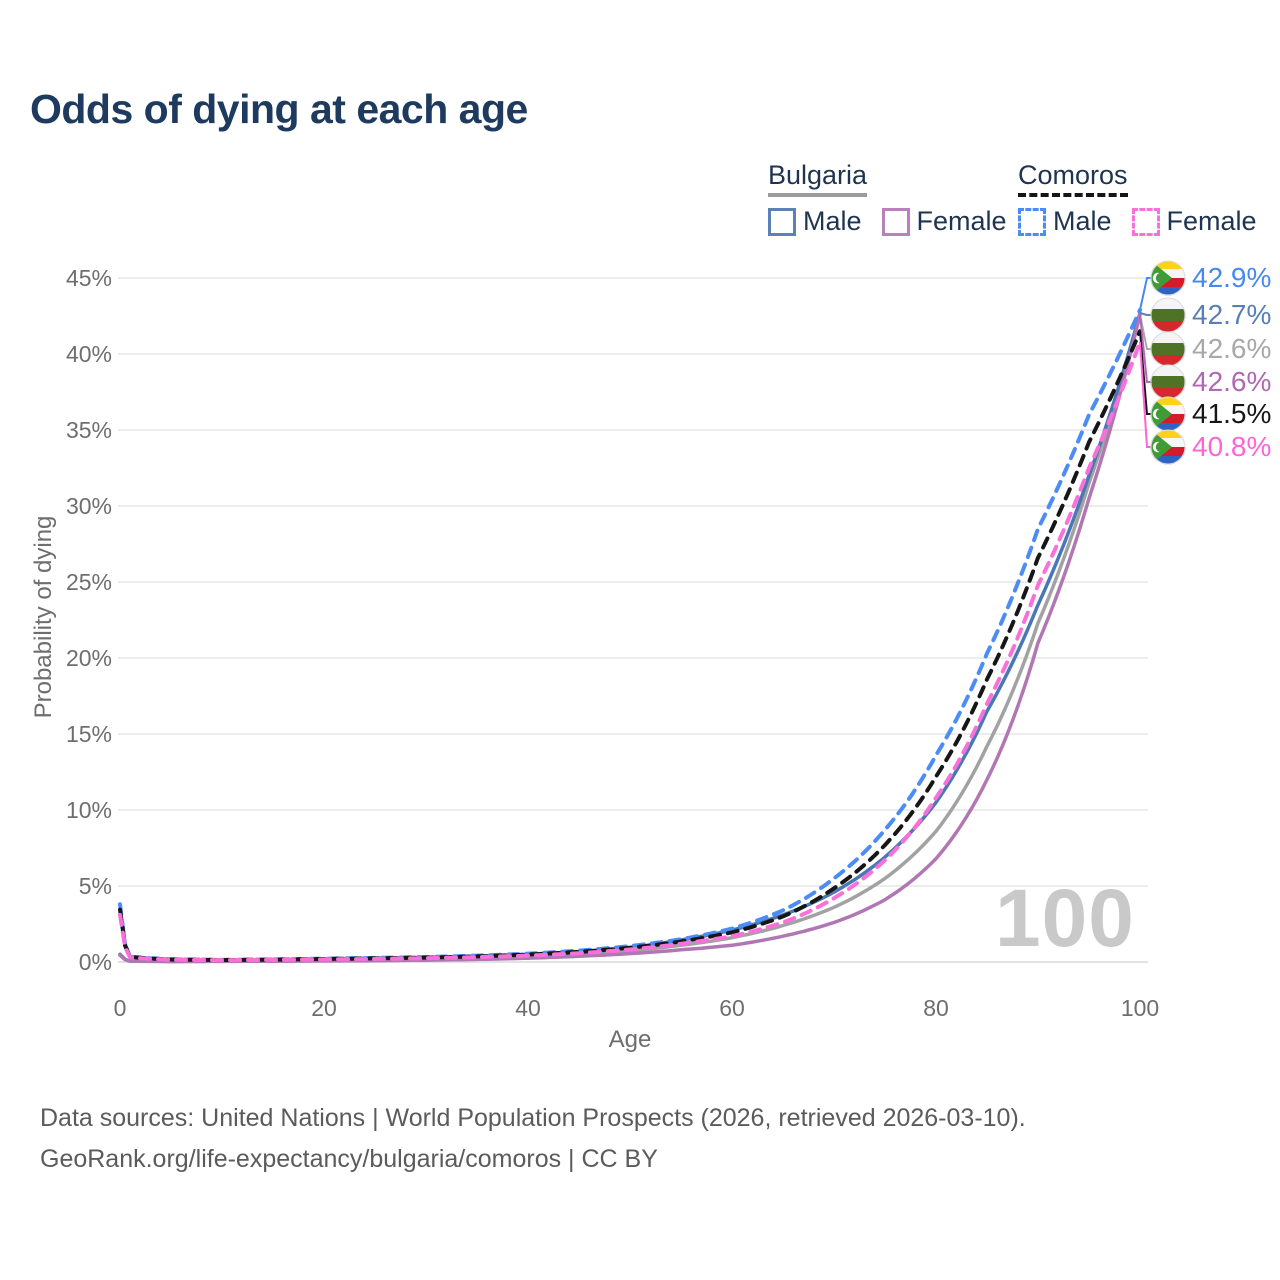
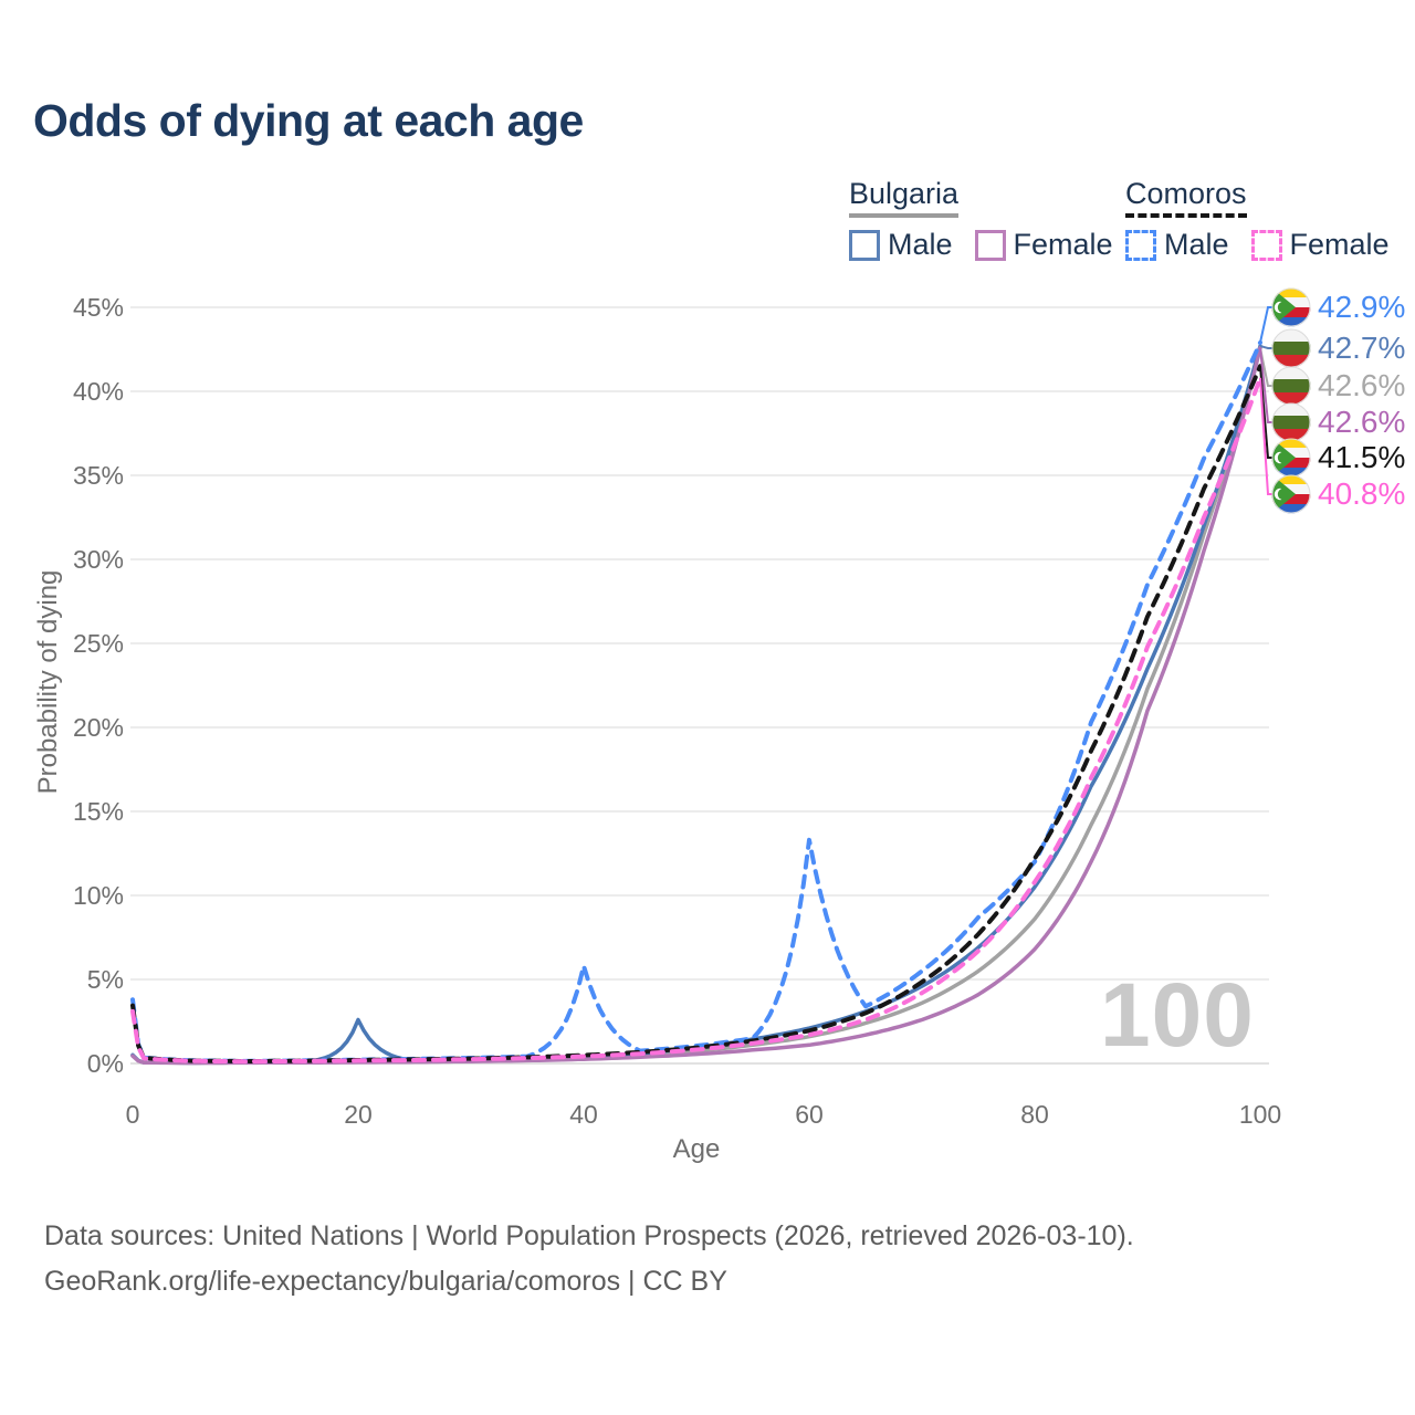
Bulgaria Male/20: 0.1% -> 2.6%
Comoros Male/40: 0.6% -> 5.8%
Comoros Male/60: 2.2% -> 13.3%
Comoros Male/80: 13.6% -> 12.0%
